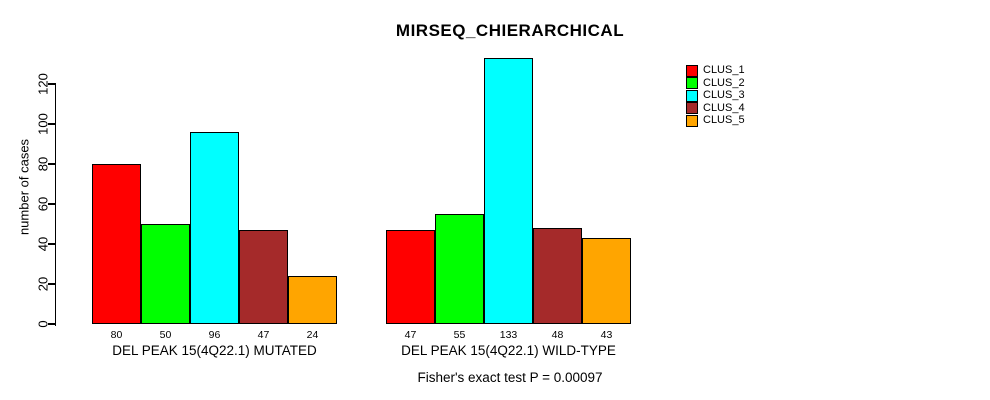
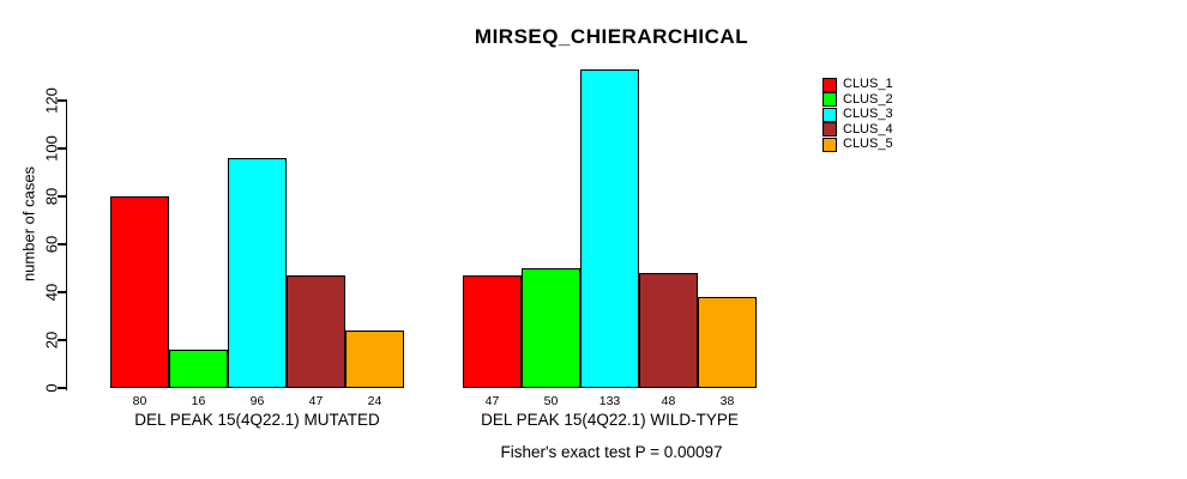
CLUS_2/DEL PEAK 15(4Q22.1) MUTATED: 50 -> 16
CLUS_2/DEL PEAK 15(4Q22.1) WILD-TYPE: 55 -> 50
CLUS_5/DEL PEAK 15(4Q22.1) WILD-TYPE: 43 -> 38
